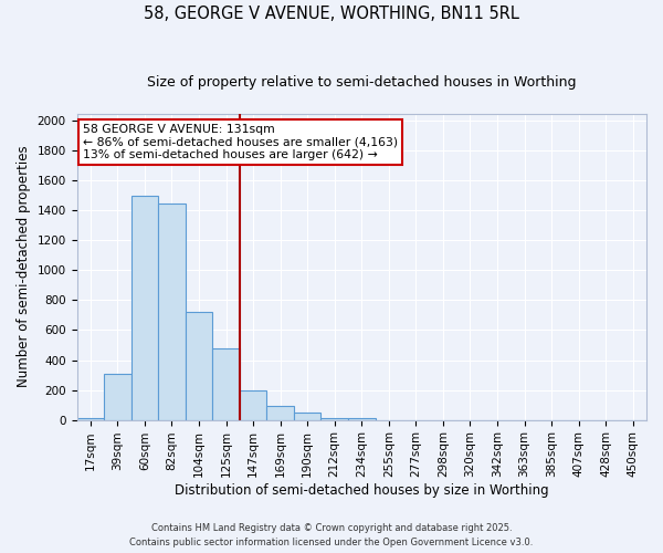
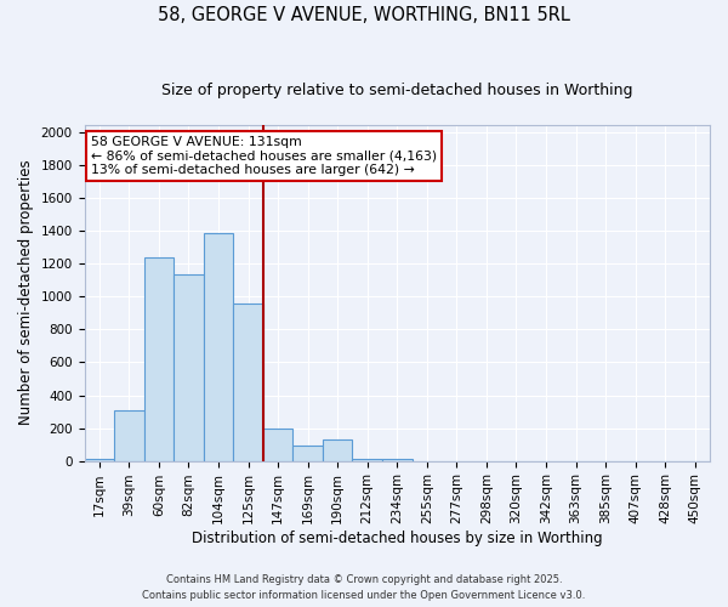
60sqm: 1500 -> 1240
82sqm: 1450 -> 1140
104sqm: 720 -> 1390
125sqm: 480 -> 960
190sqm: 50 -> 130
